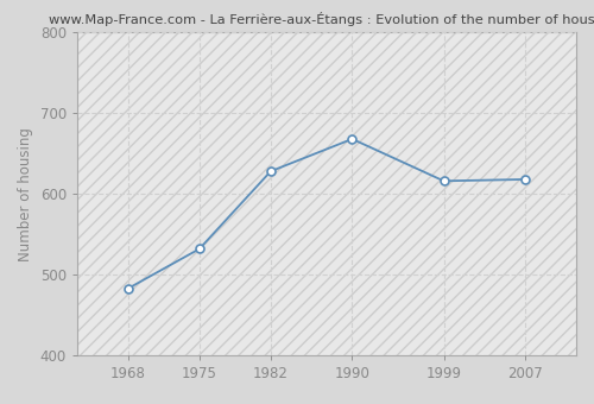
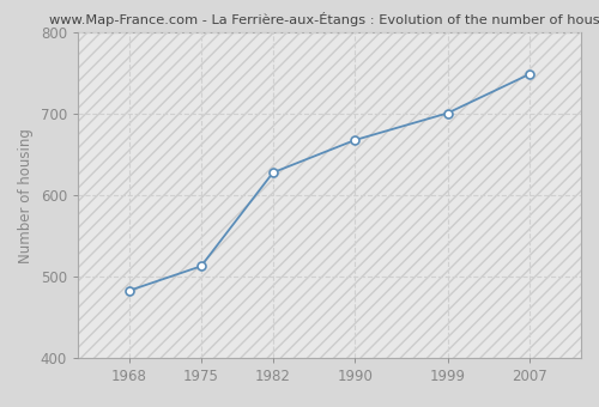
1975: 532 -> 513
1999: 616 -> 701
2007: 618 -> 749
